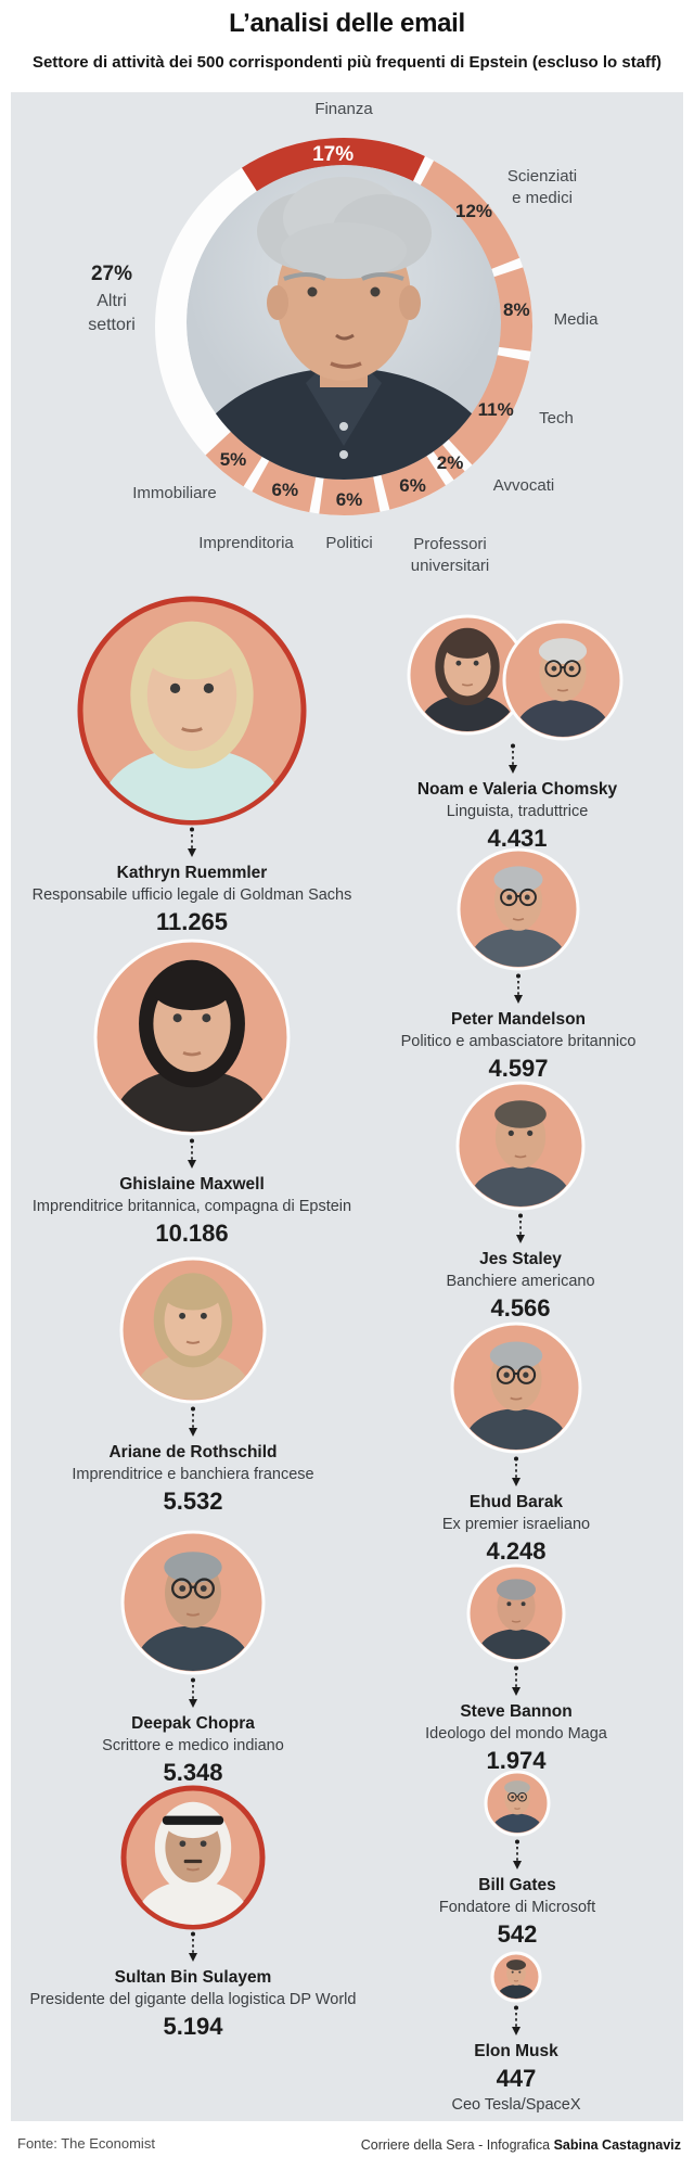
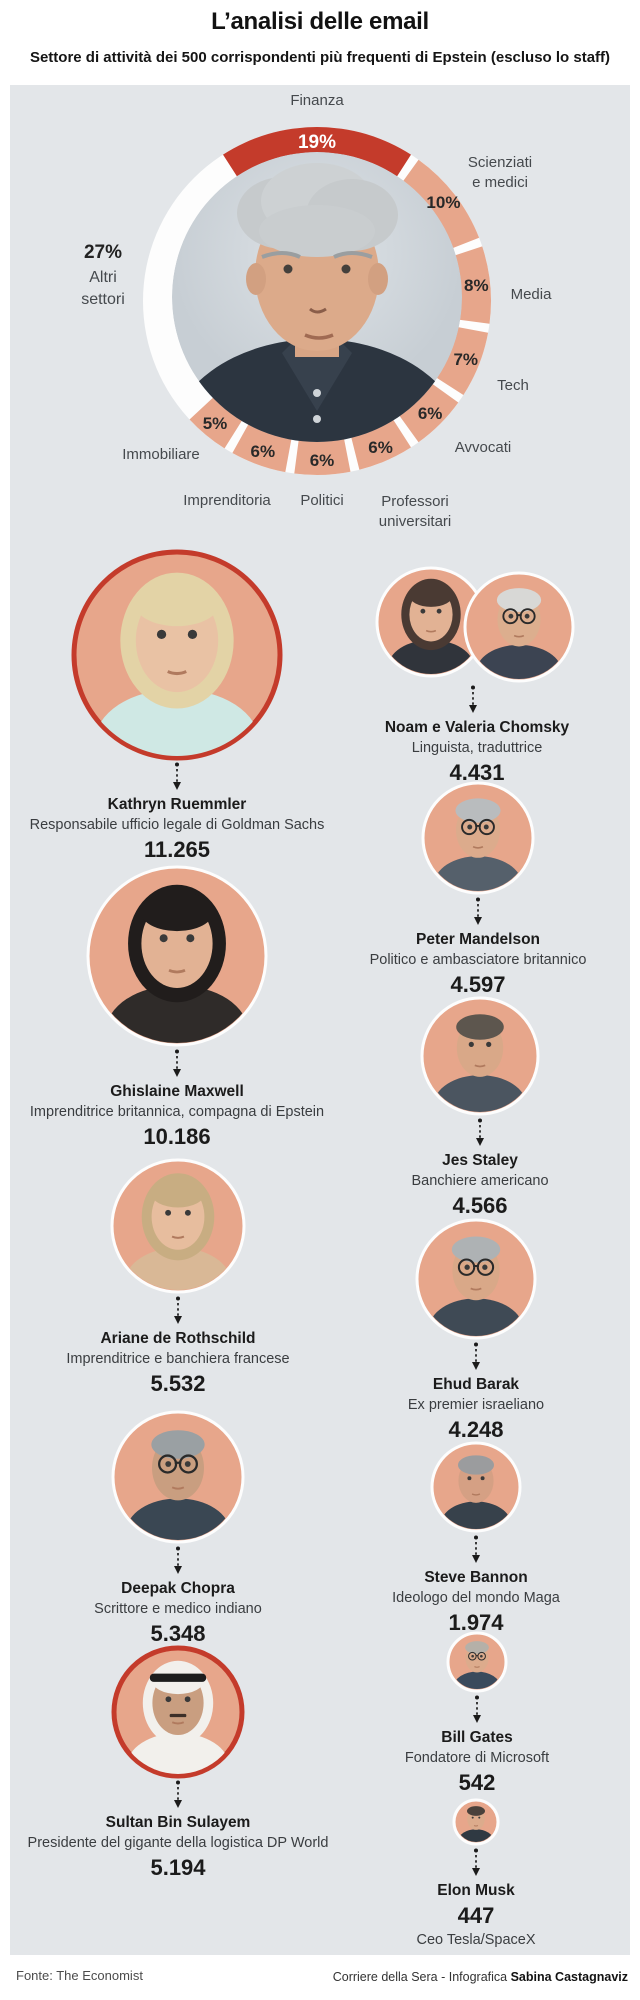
Finanza: 17% -> 19%
Scienziati e medici: 12% -> 10%
Tech: 11% -> 7%
Avvocati: 2% -> 6%
